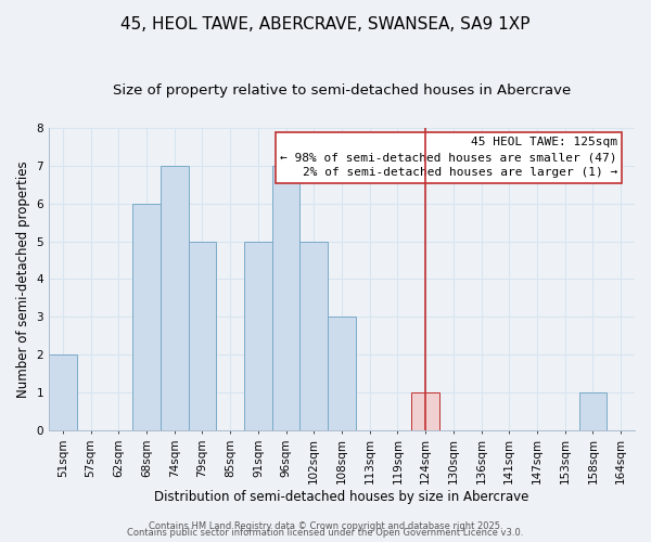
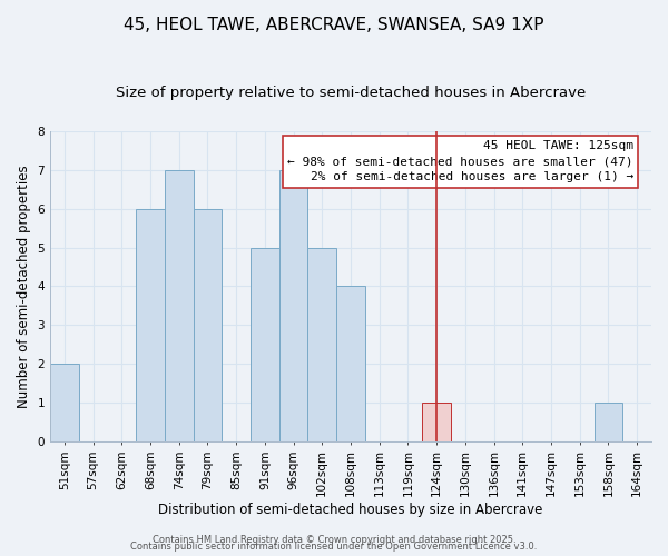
79sqm: 5 -> 6
108sqm: 3 -> 4
